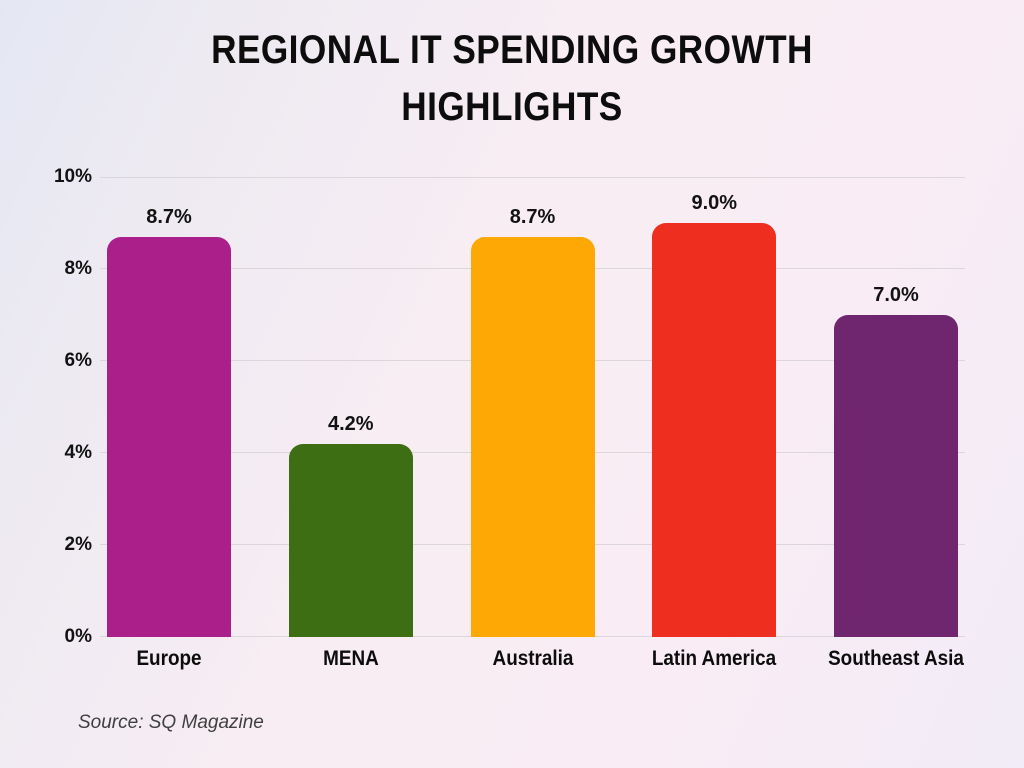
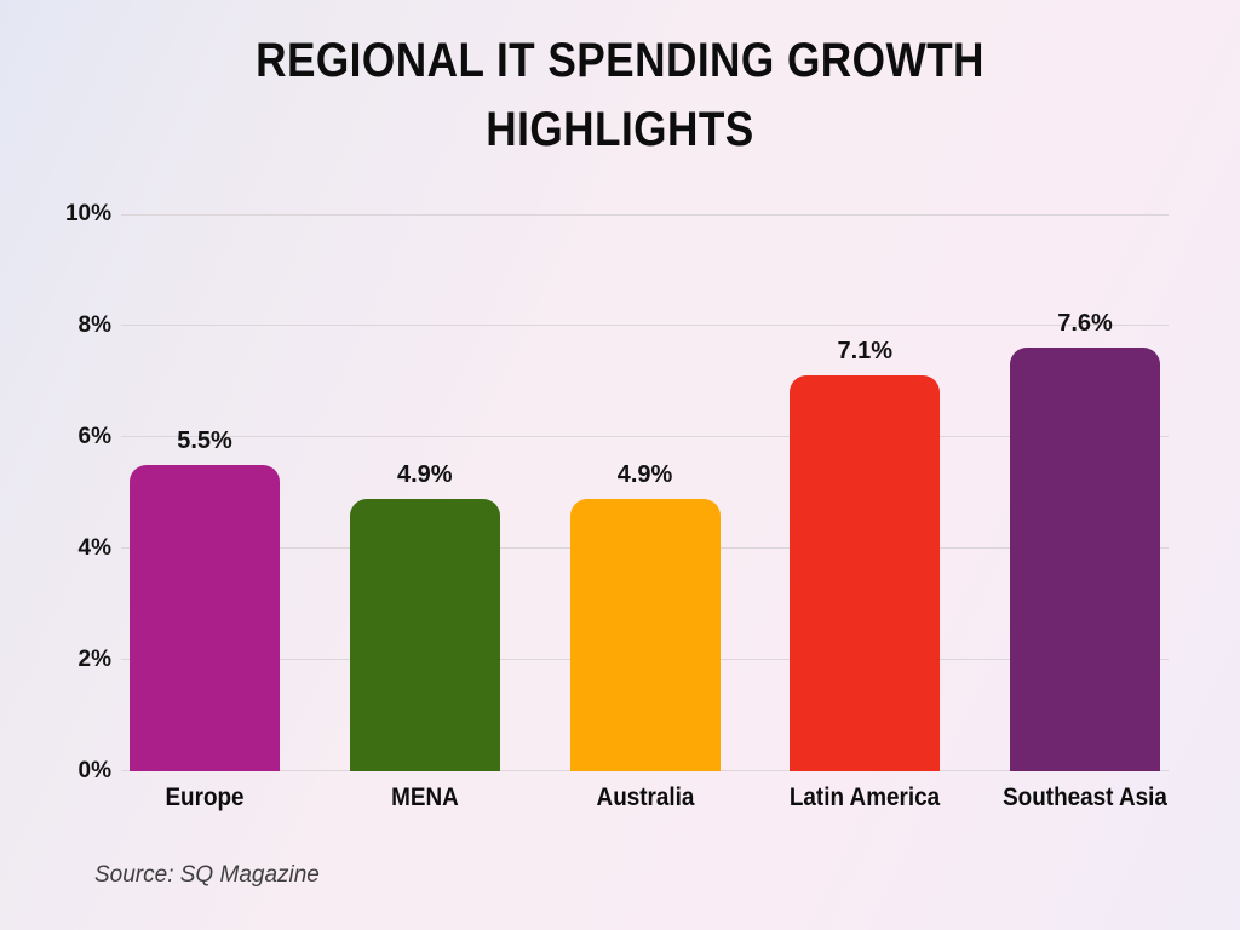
Europe: 8.7% -> 5.5%
MENA: 4.2% -> 4.9%
Australia: 8.7% -> 4.9%
Latin America: 9.0% -> 7.1%
Southeast Asia: 7.0% -> 7.6%
